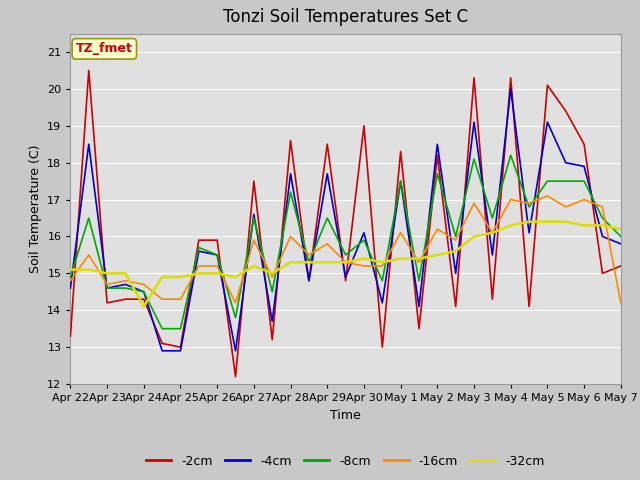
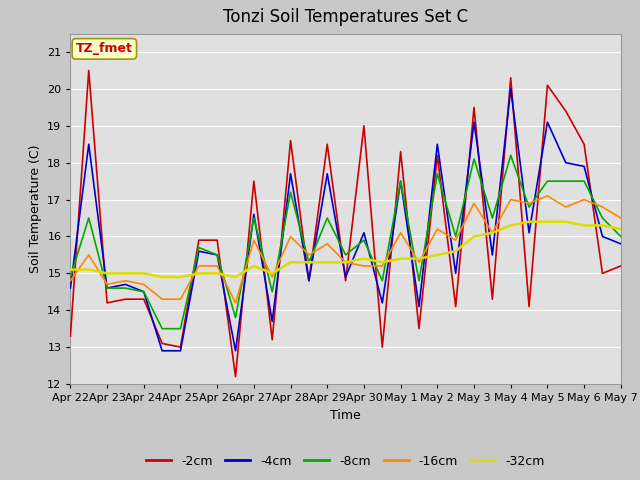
-32cm/Apr 24: 14.1 -> 15.0
-2cm/May 3: 20.3 -> 19.5
-16cm/May 7: 14.2 -> 16.5
